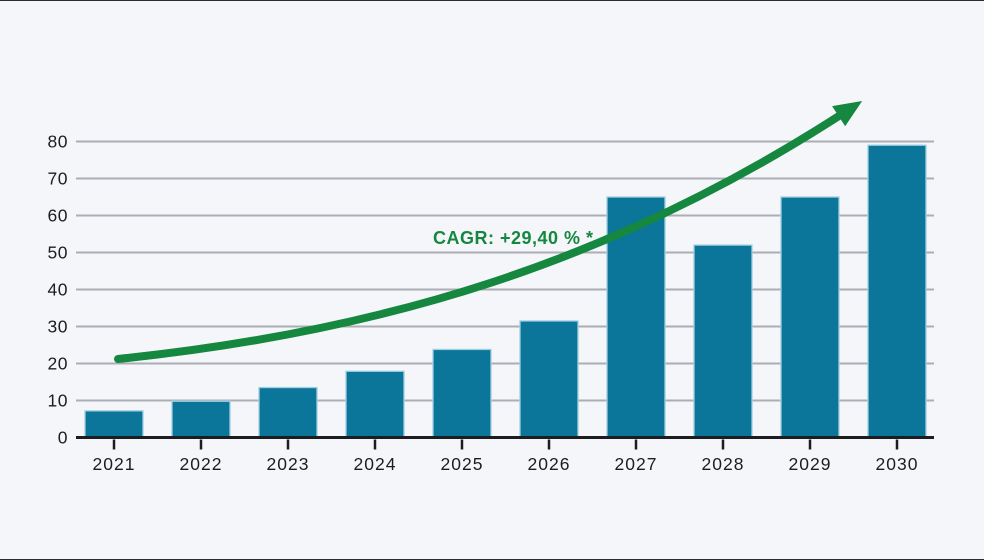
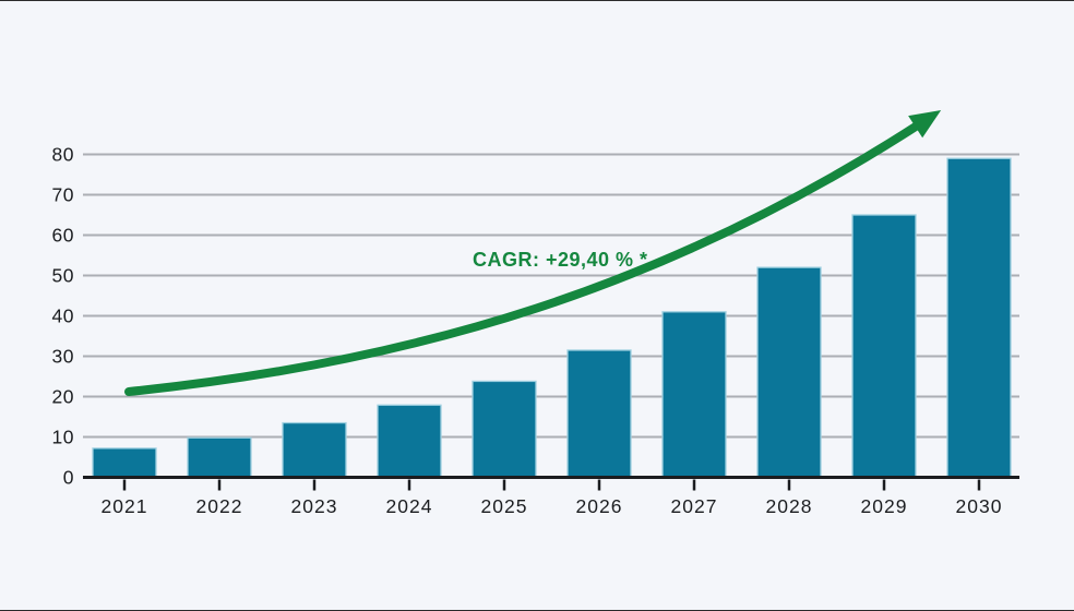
2027: 65 -> 41
